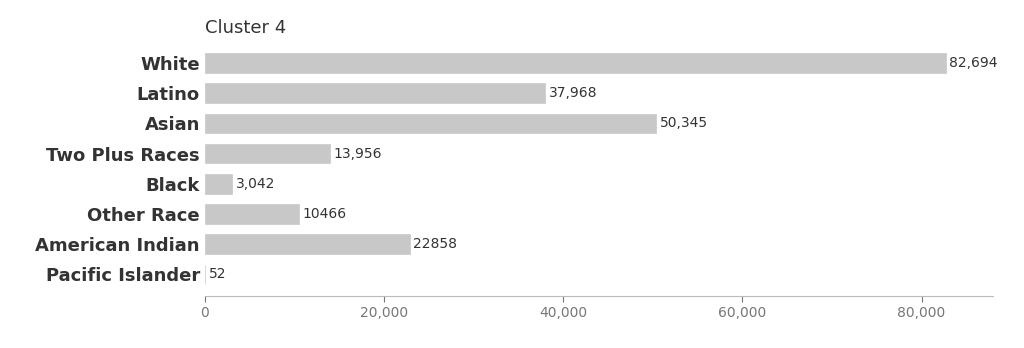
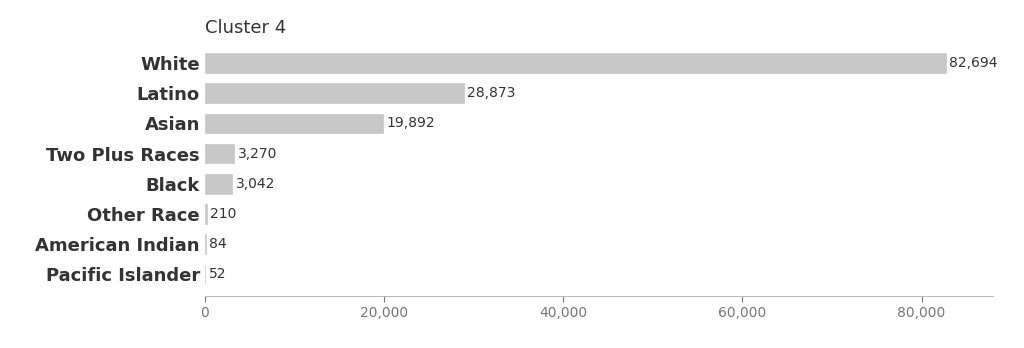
Latino: 37,968 -> 28,873
Asian: 50,345 -> 19,892
Two Plus Races: 13,956 -> 3,270
Other Race: 10466 -> 210
American Indian: 22858 -> 84
